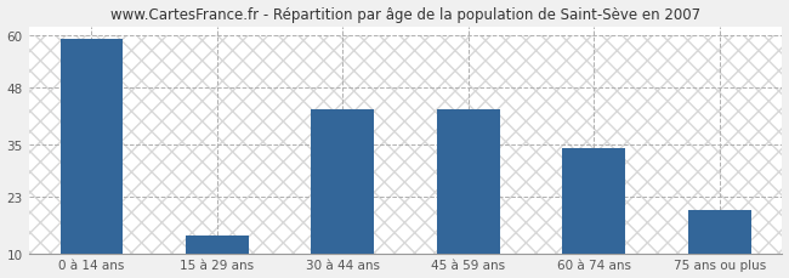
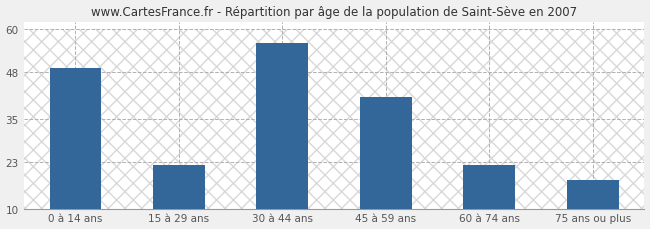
0 à 14 ans: 59 -> 49
15 à 29 ans: 14 -> 22
30 à 44 ans: 43 -> 56
45 à 59 ans: 43 -> 41
60 à 74 ans: 34 -> 22
75 ans ou plus: 20 -> 18
